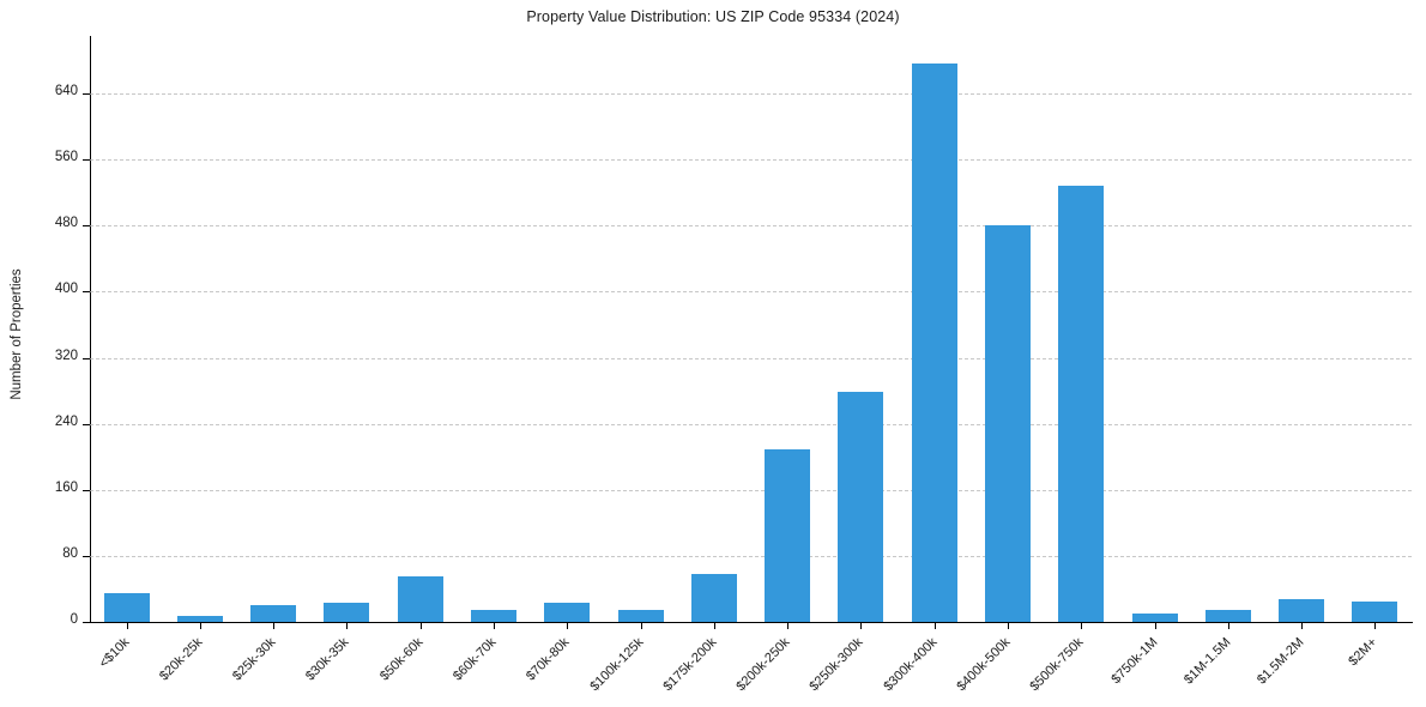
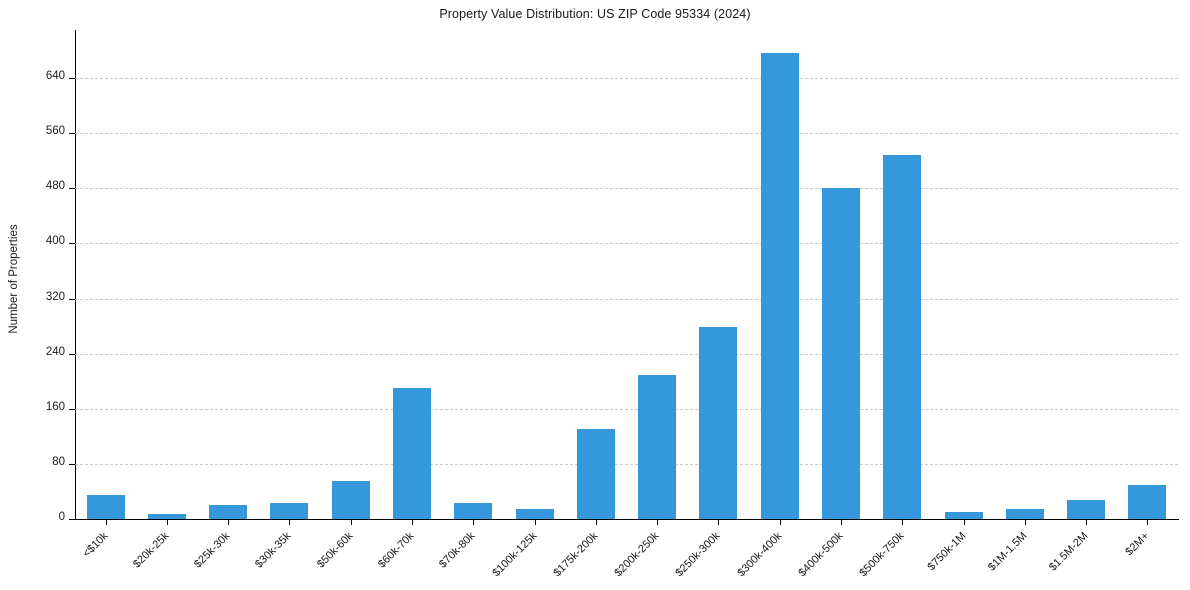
$60k-70k: 20 -> 190
$175k-200k: 60 -> 130
$2M+: 20 -> 50
